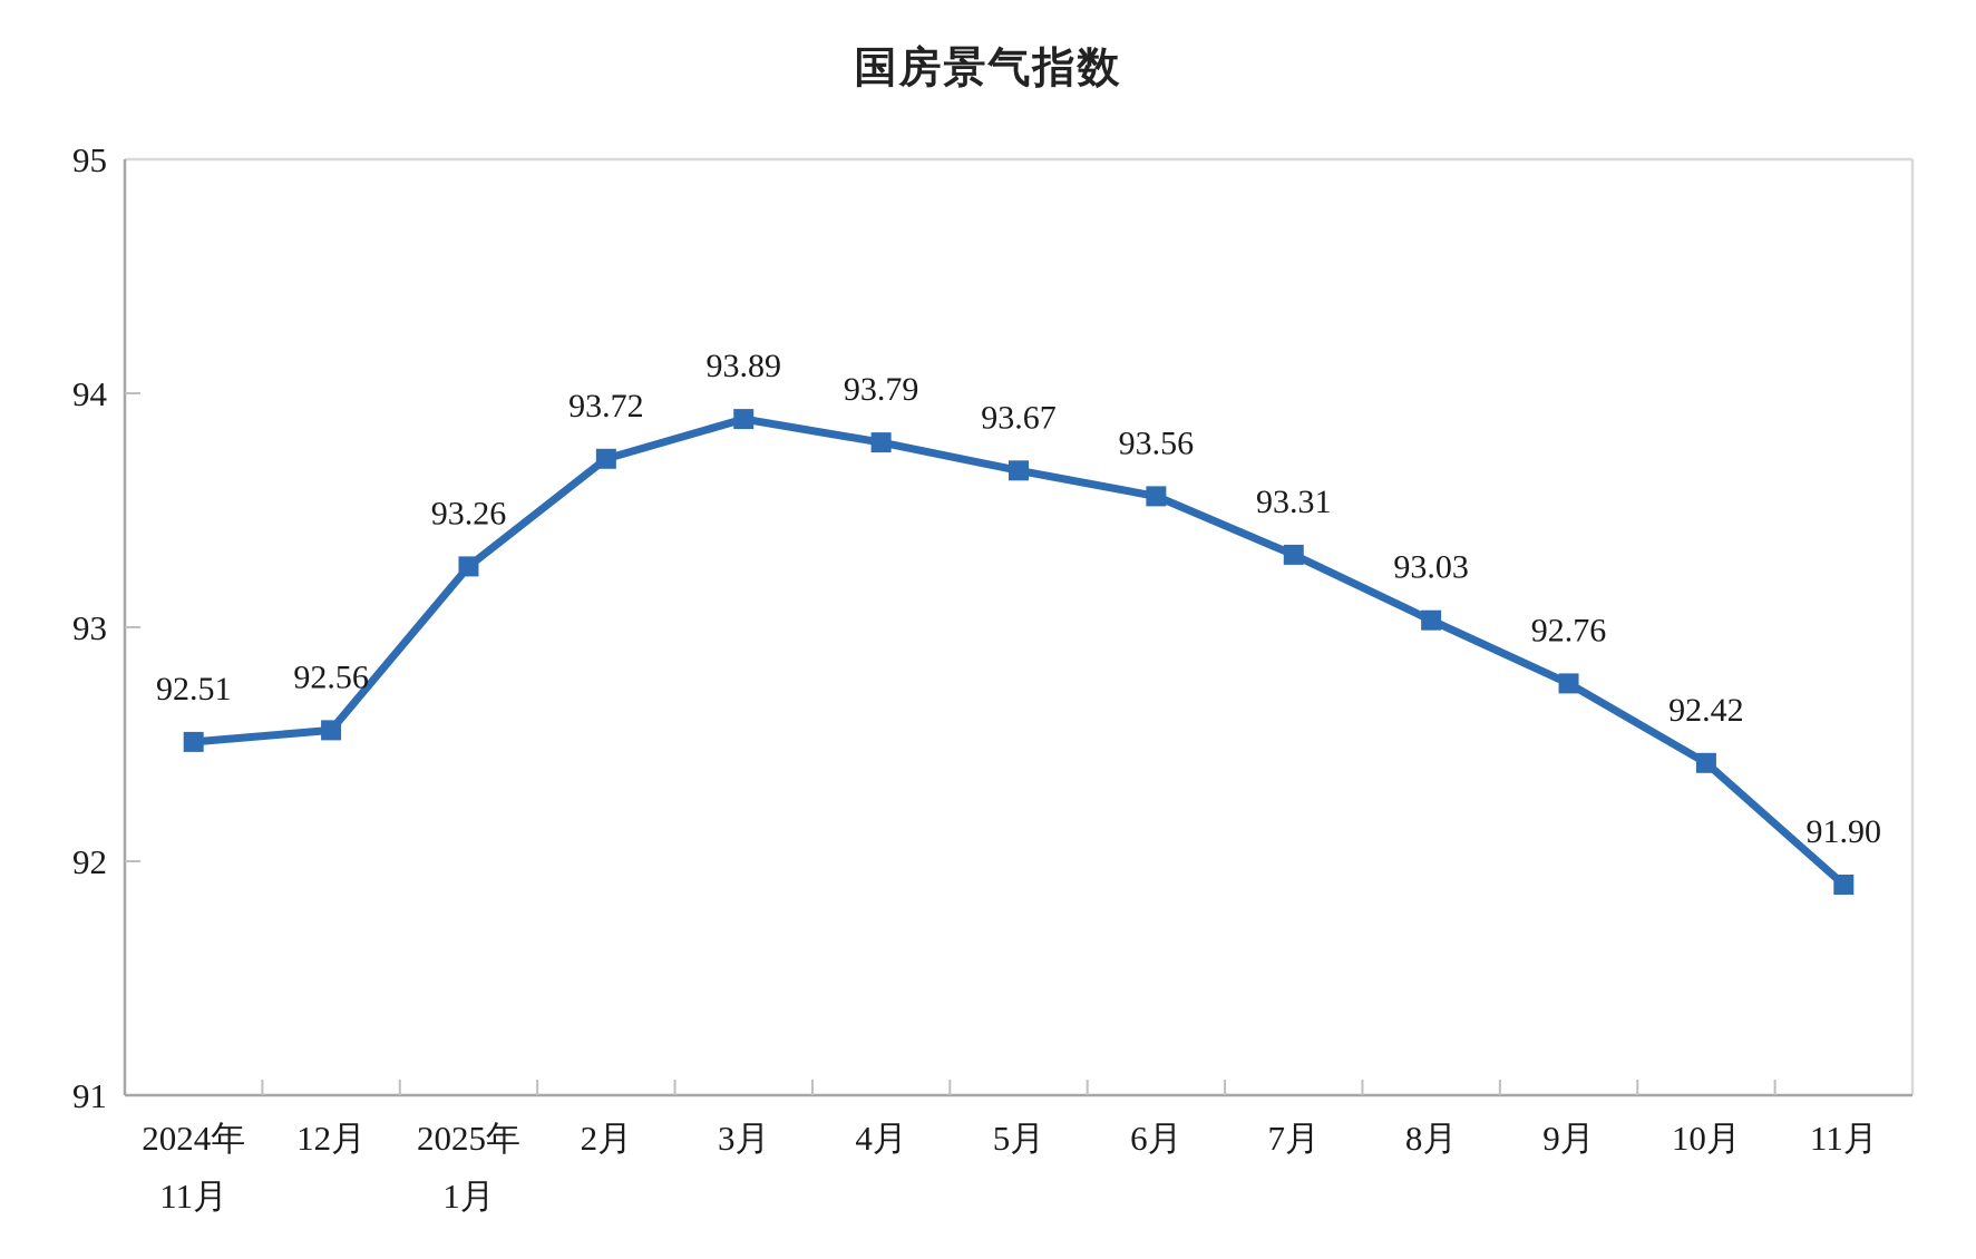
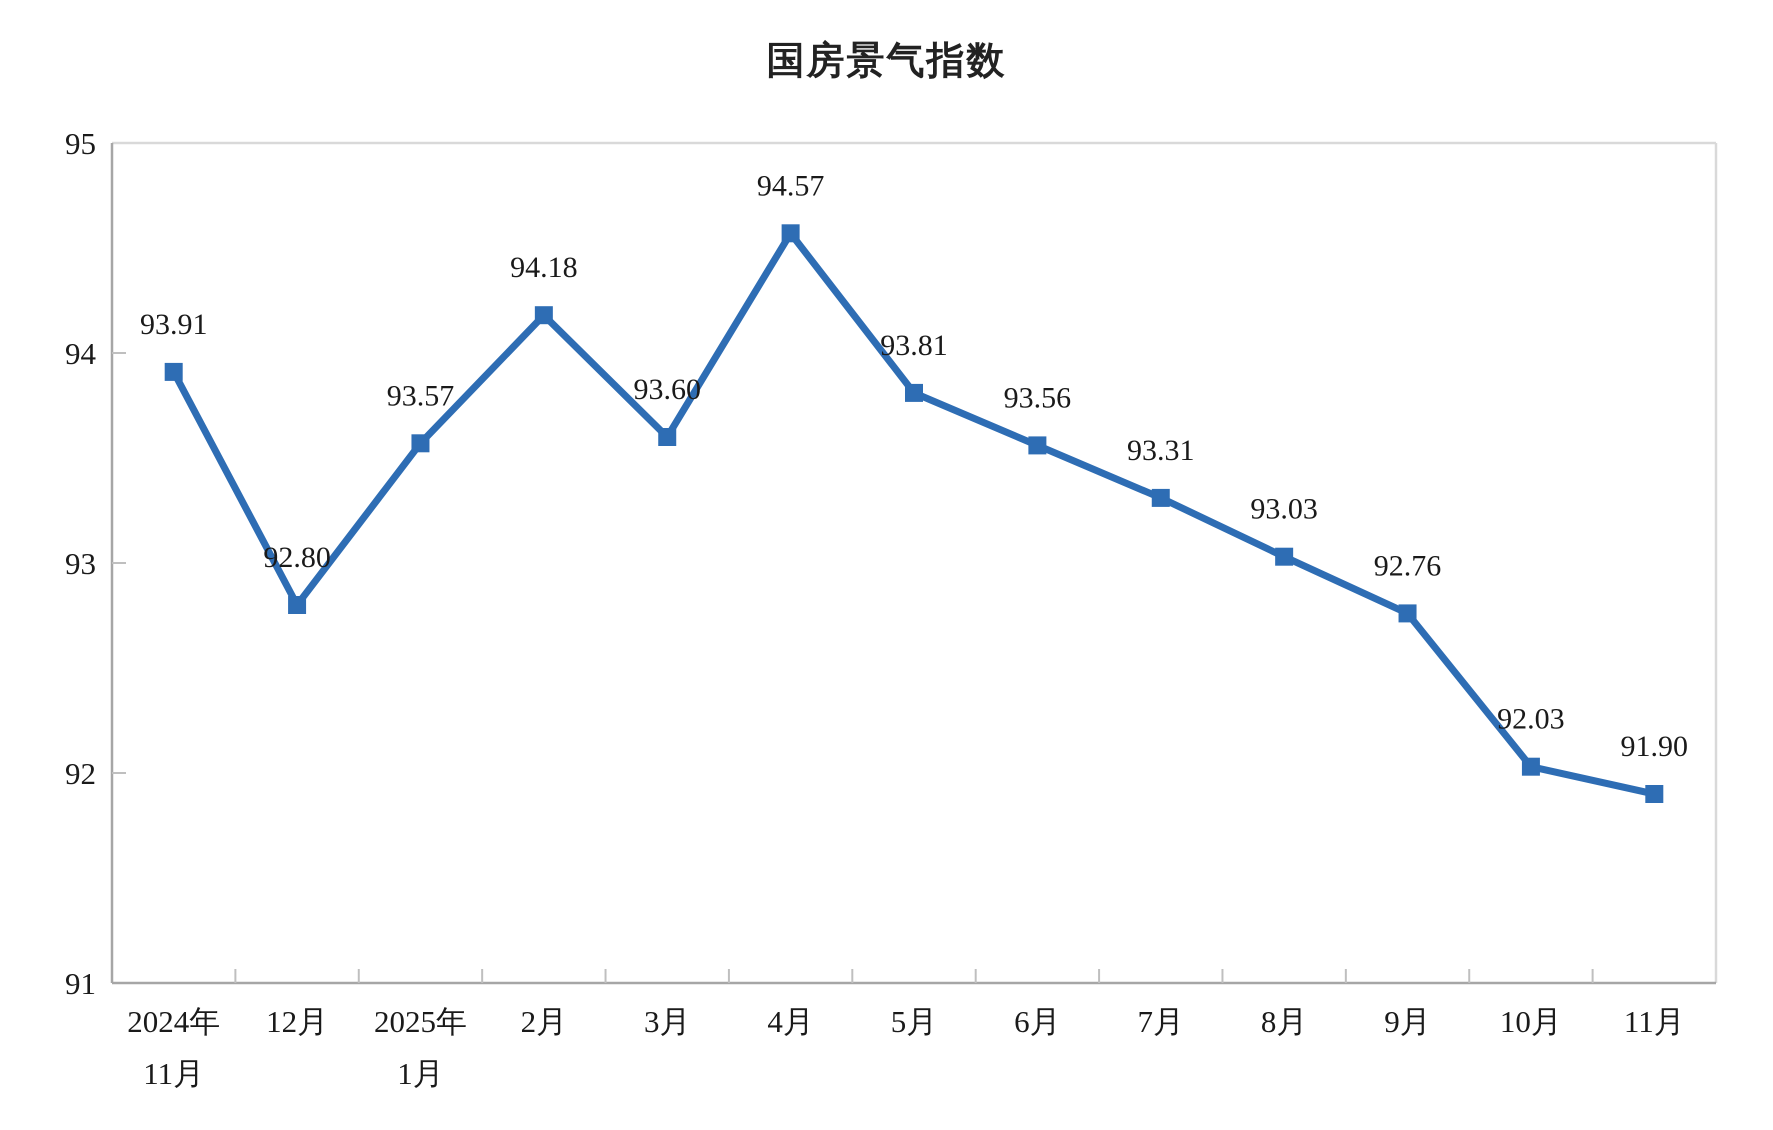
2024年 11月: 92.51 -> 93.91
12月: 92.56 -> 92.80
2025年 1月: 93.26 -> 93.57
2月: 93.72 -> 94.18
3月: 93.89 -> 93.60
4月: 93.79 -> 94.57
5月: 93.67 -> 93.81
10月: 92.42 -> 92.03
